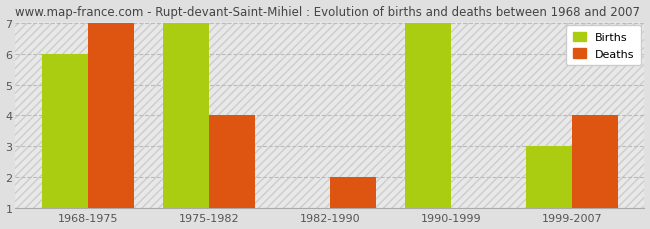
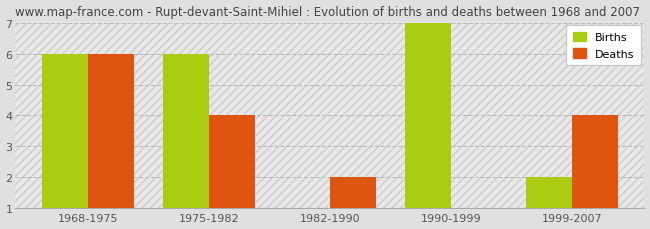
Deaths/1968-1975: 7 -> 6
Births/1975-1982: 7 -> 6
Births/1999-2007: 3 -> 2
